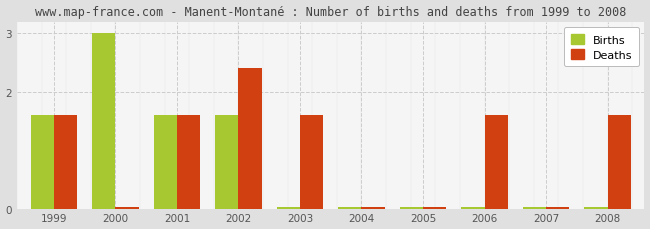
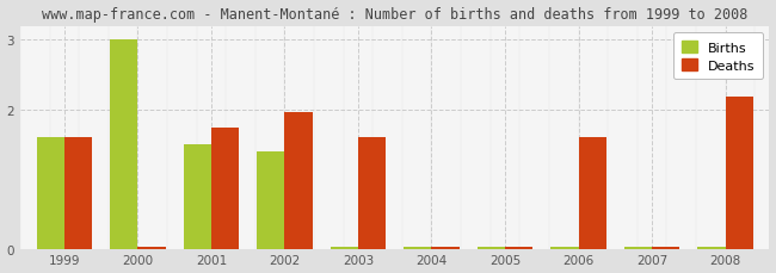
Births/2001: 1.60 -> 1.50
Deaths/2001: 1.60 -> 1.74
Births/2002: 1.60 -> 1.40
Deaths/2002: 2.40 -> 1.96
Deaths/2008: 1.60 -> 2.18
